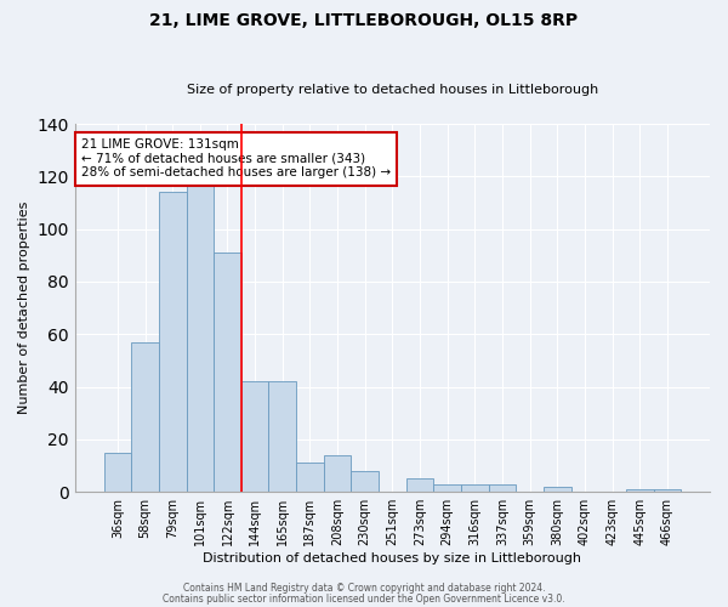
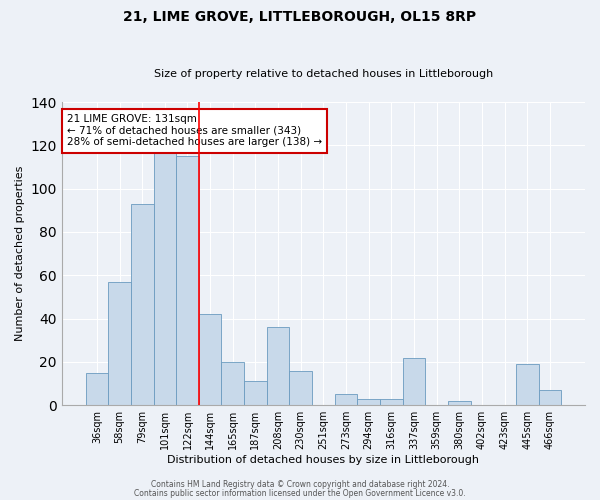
79sqm: 114 -> 93
122sqm: 91 -> 115
165sqm: 42 -> 20
208sqm: 14 -> 36
230sqm: 8 -> 16
337sqm: 3 -> 22
445sqm: 1 -> 19
466sqm: 1 -> 7
